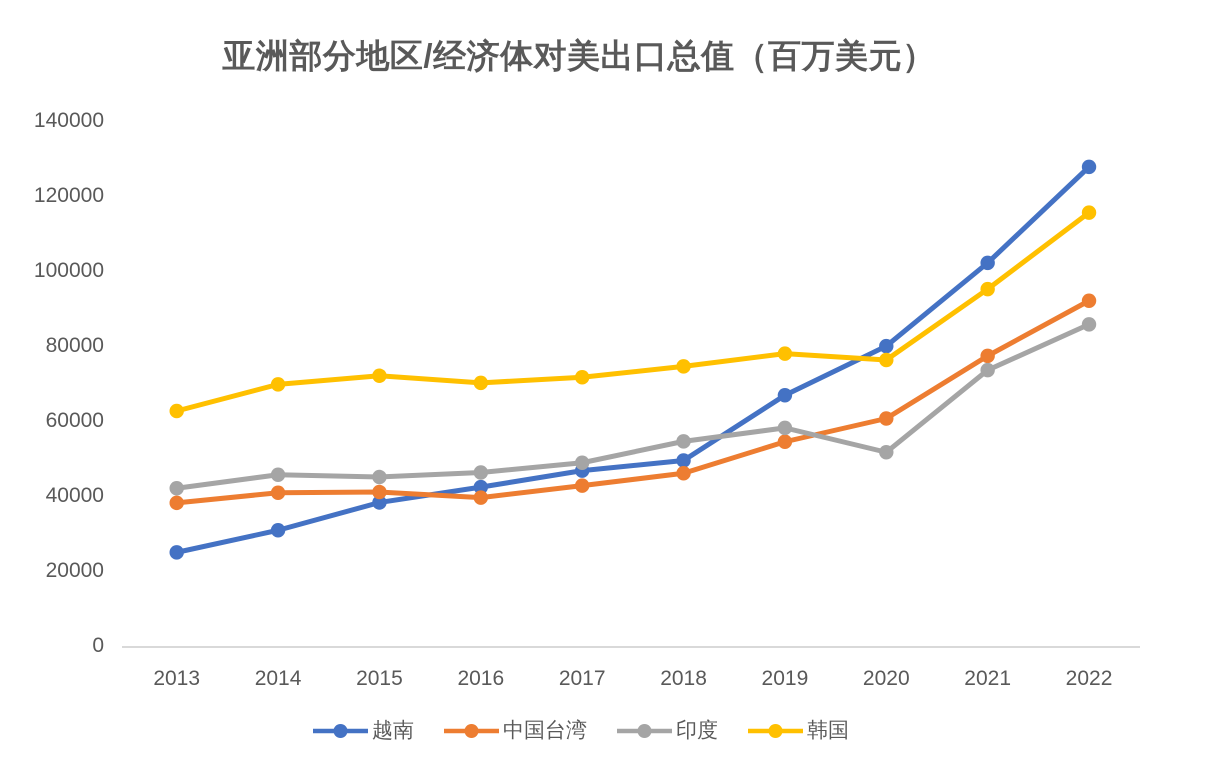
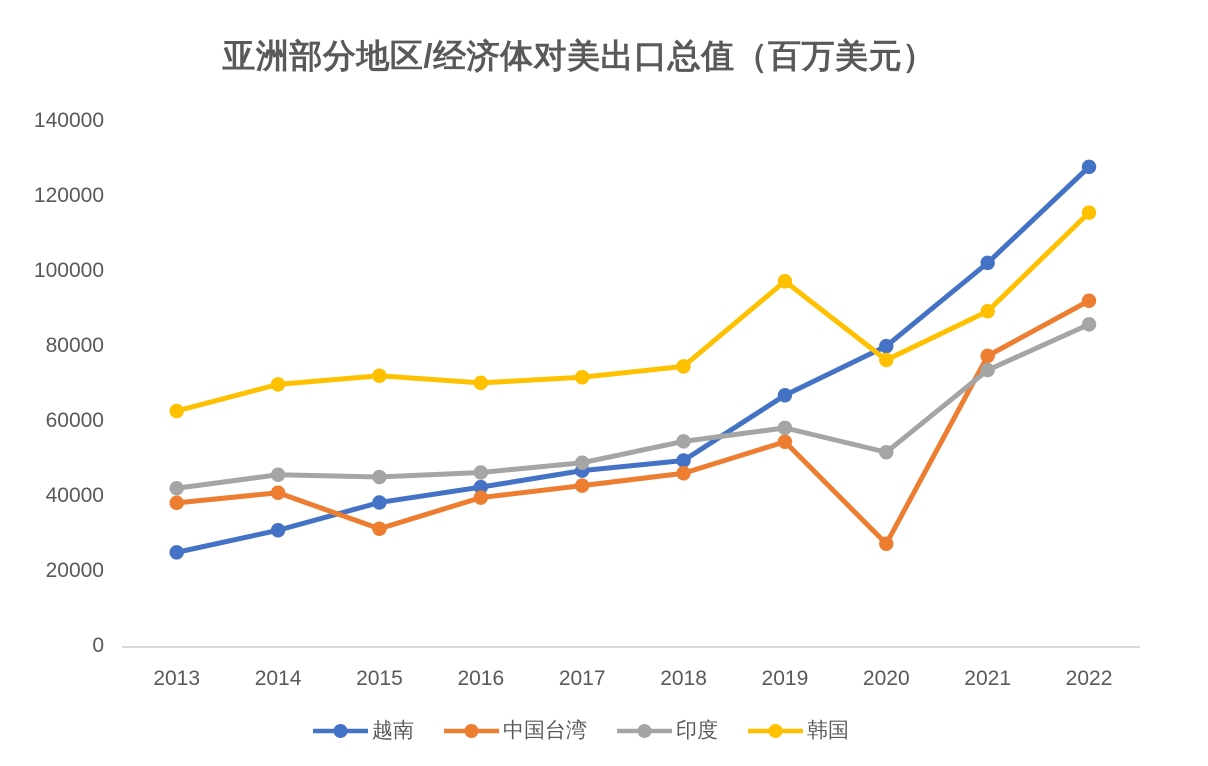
中国台湾/2015: 41000 -> 31000
韩国/2019: 78000 -> 97000
中国台湾/2020: 60000 -> 27000
韩国/2021: 95000 -> 89000
